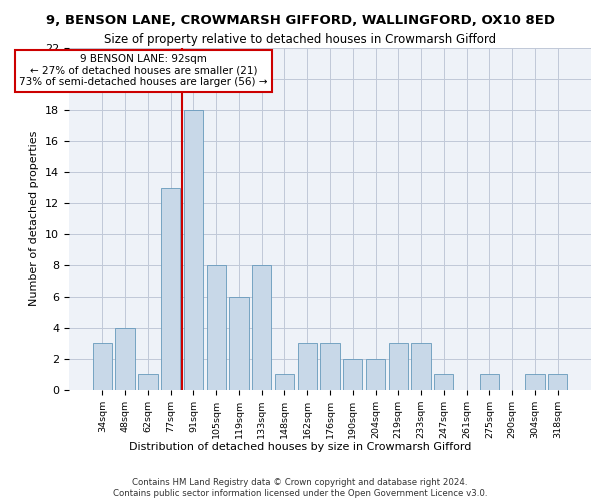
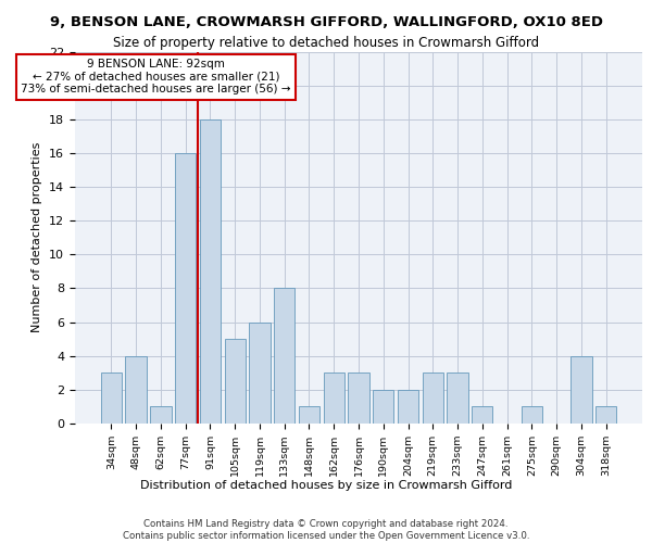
77sqm: 13 -> 16
105sqm: 8 -> 5
304sqm: 1 -> 4
